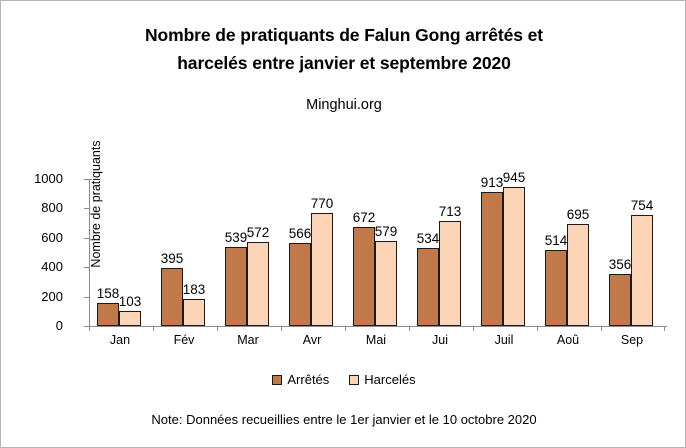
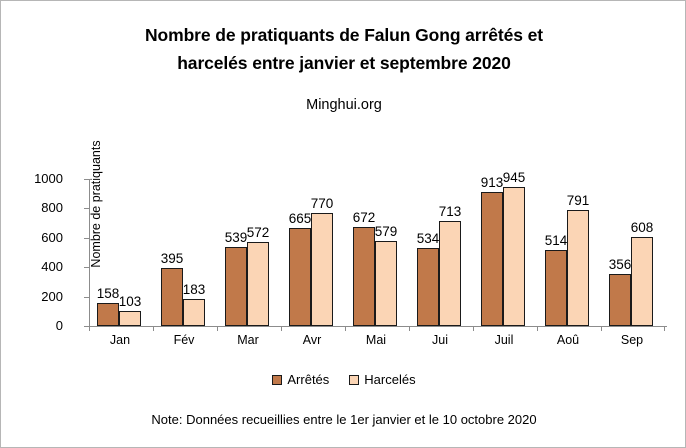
Arrêtés/Avr: 566 -> 665
Harcelés/Aoû: 695 -> 791
Harcelés/Sep: 754 -> 608
